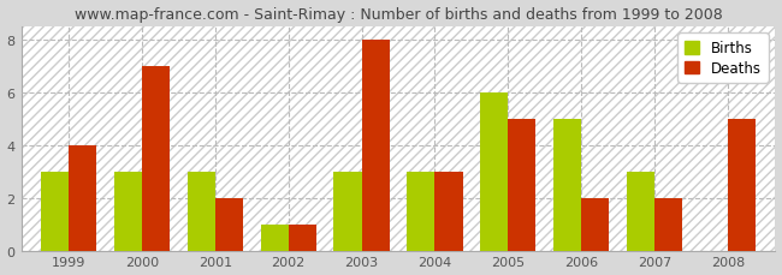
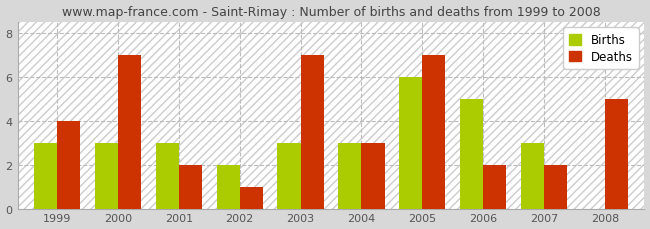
Births/2002: 1 -> 2
Deaths/2003: 8 -> 7
Deaths/2005: 5 -> 7
